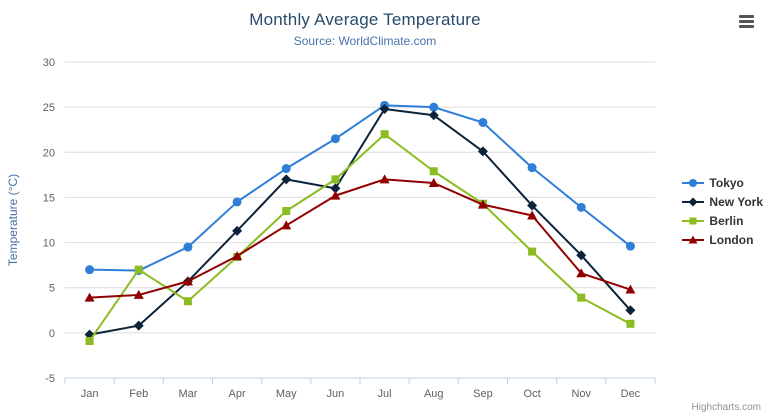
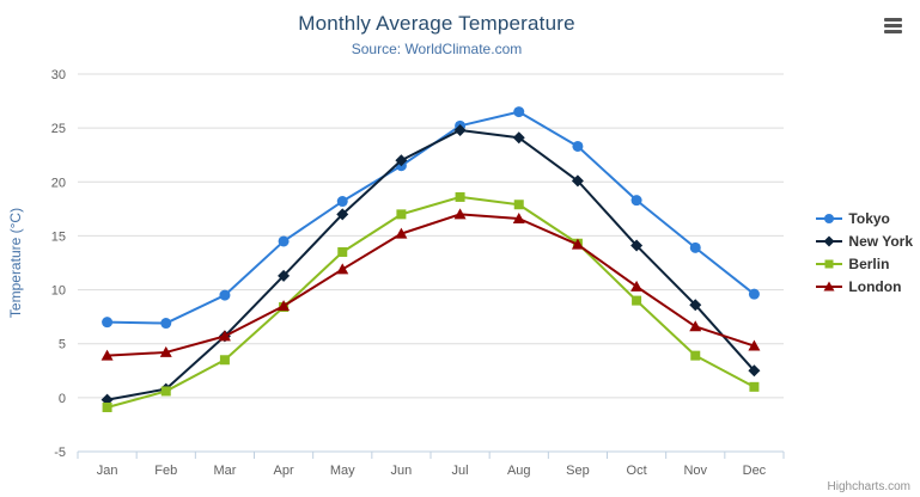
Berlin/Feb: 7 -> 1
New York/Jun: 16 -> 22
Berlin/Jul: 22 -> 19
Tokyo/Aug: 25 -> 26
London/Oct: 13 -> 10
